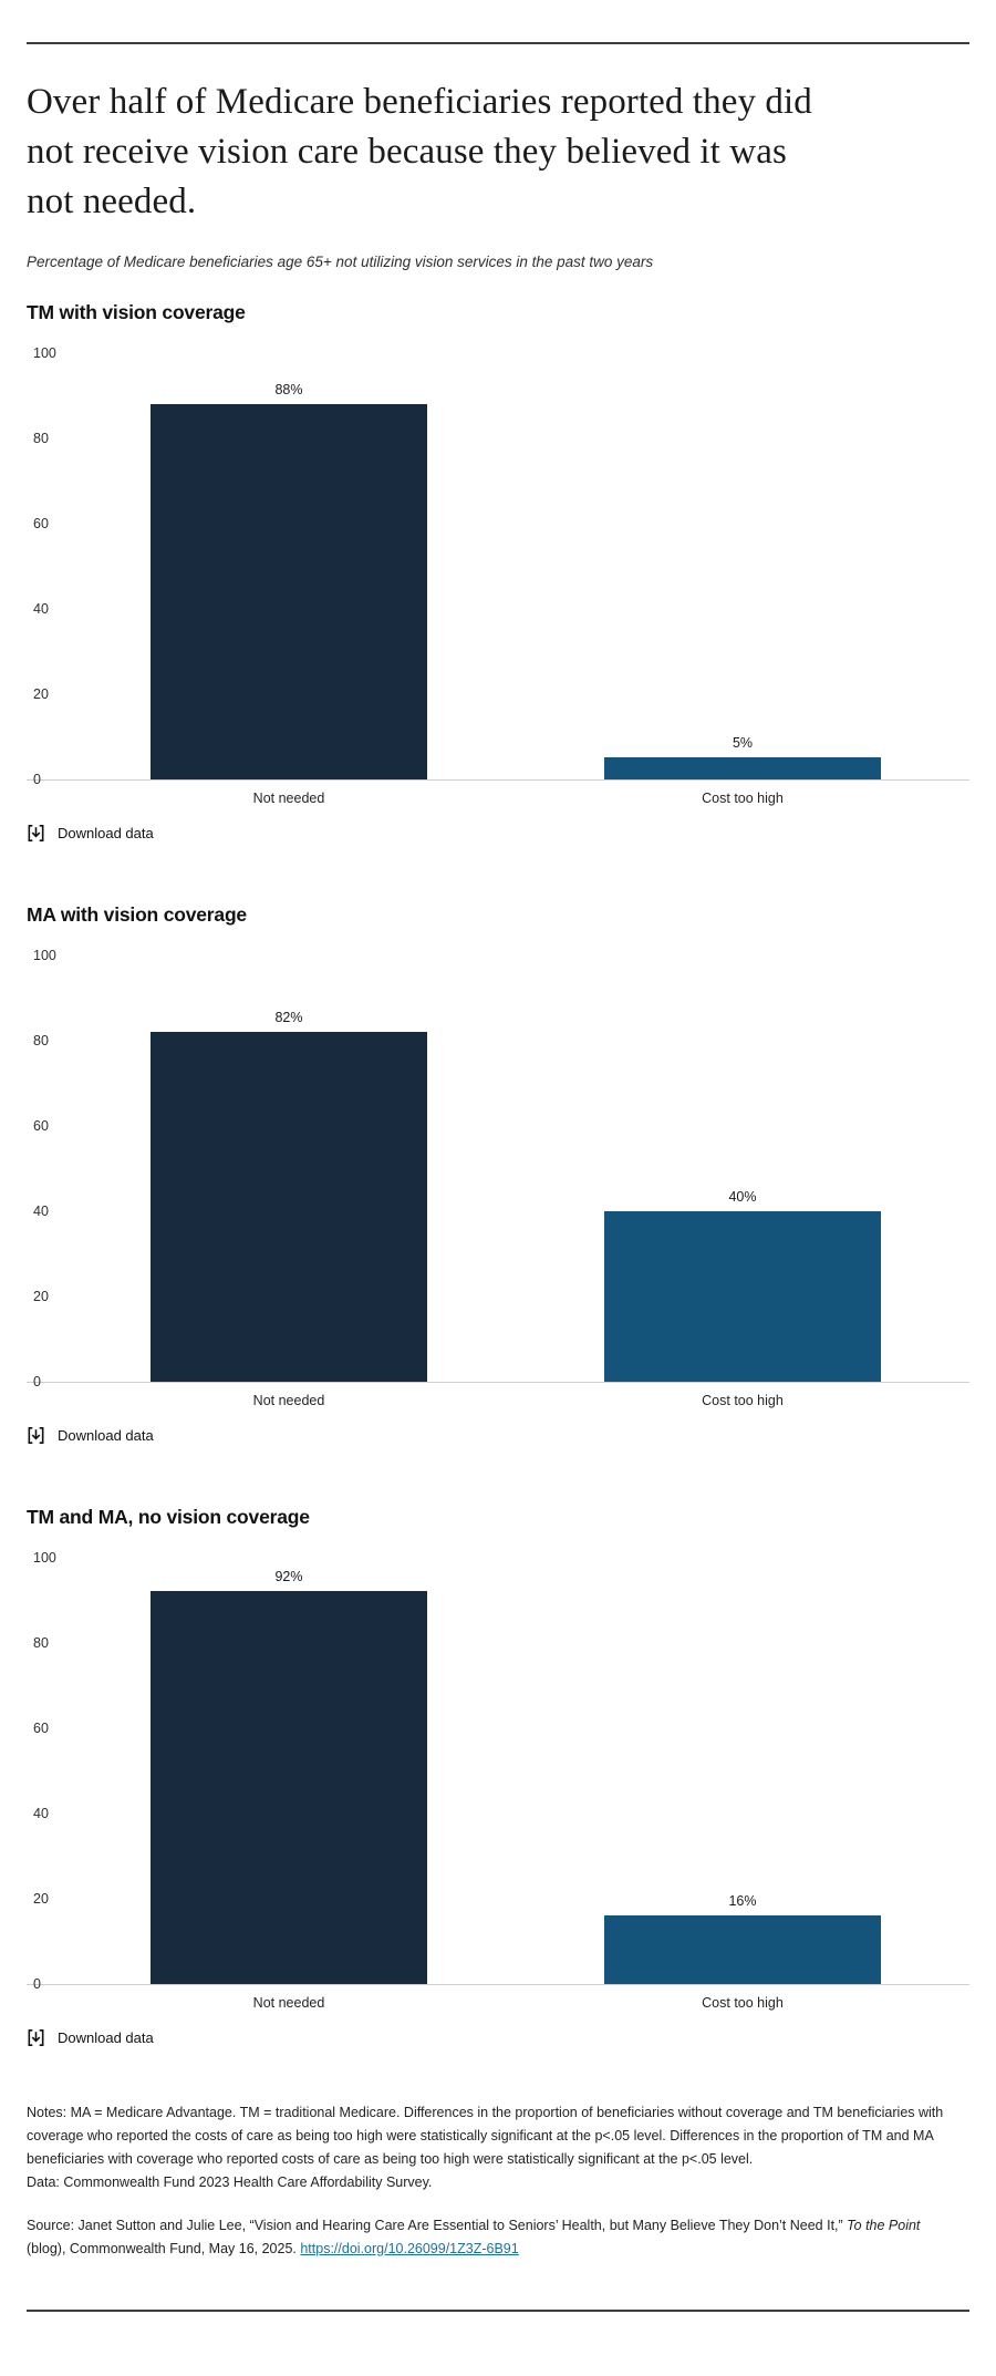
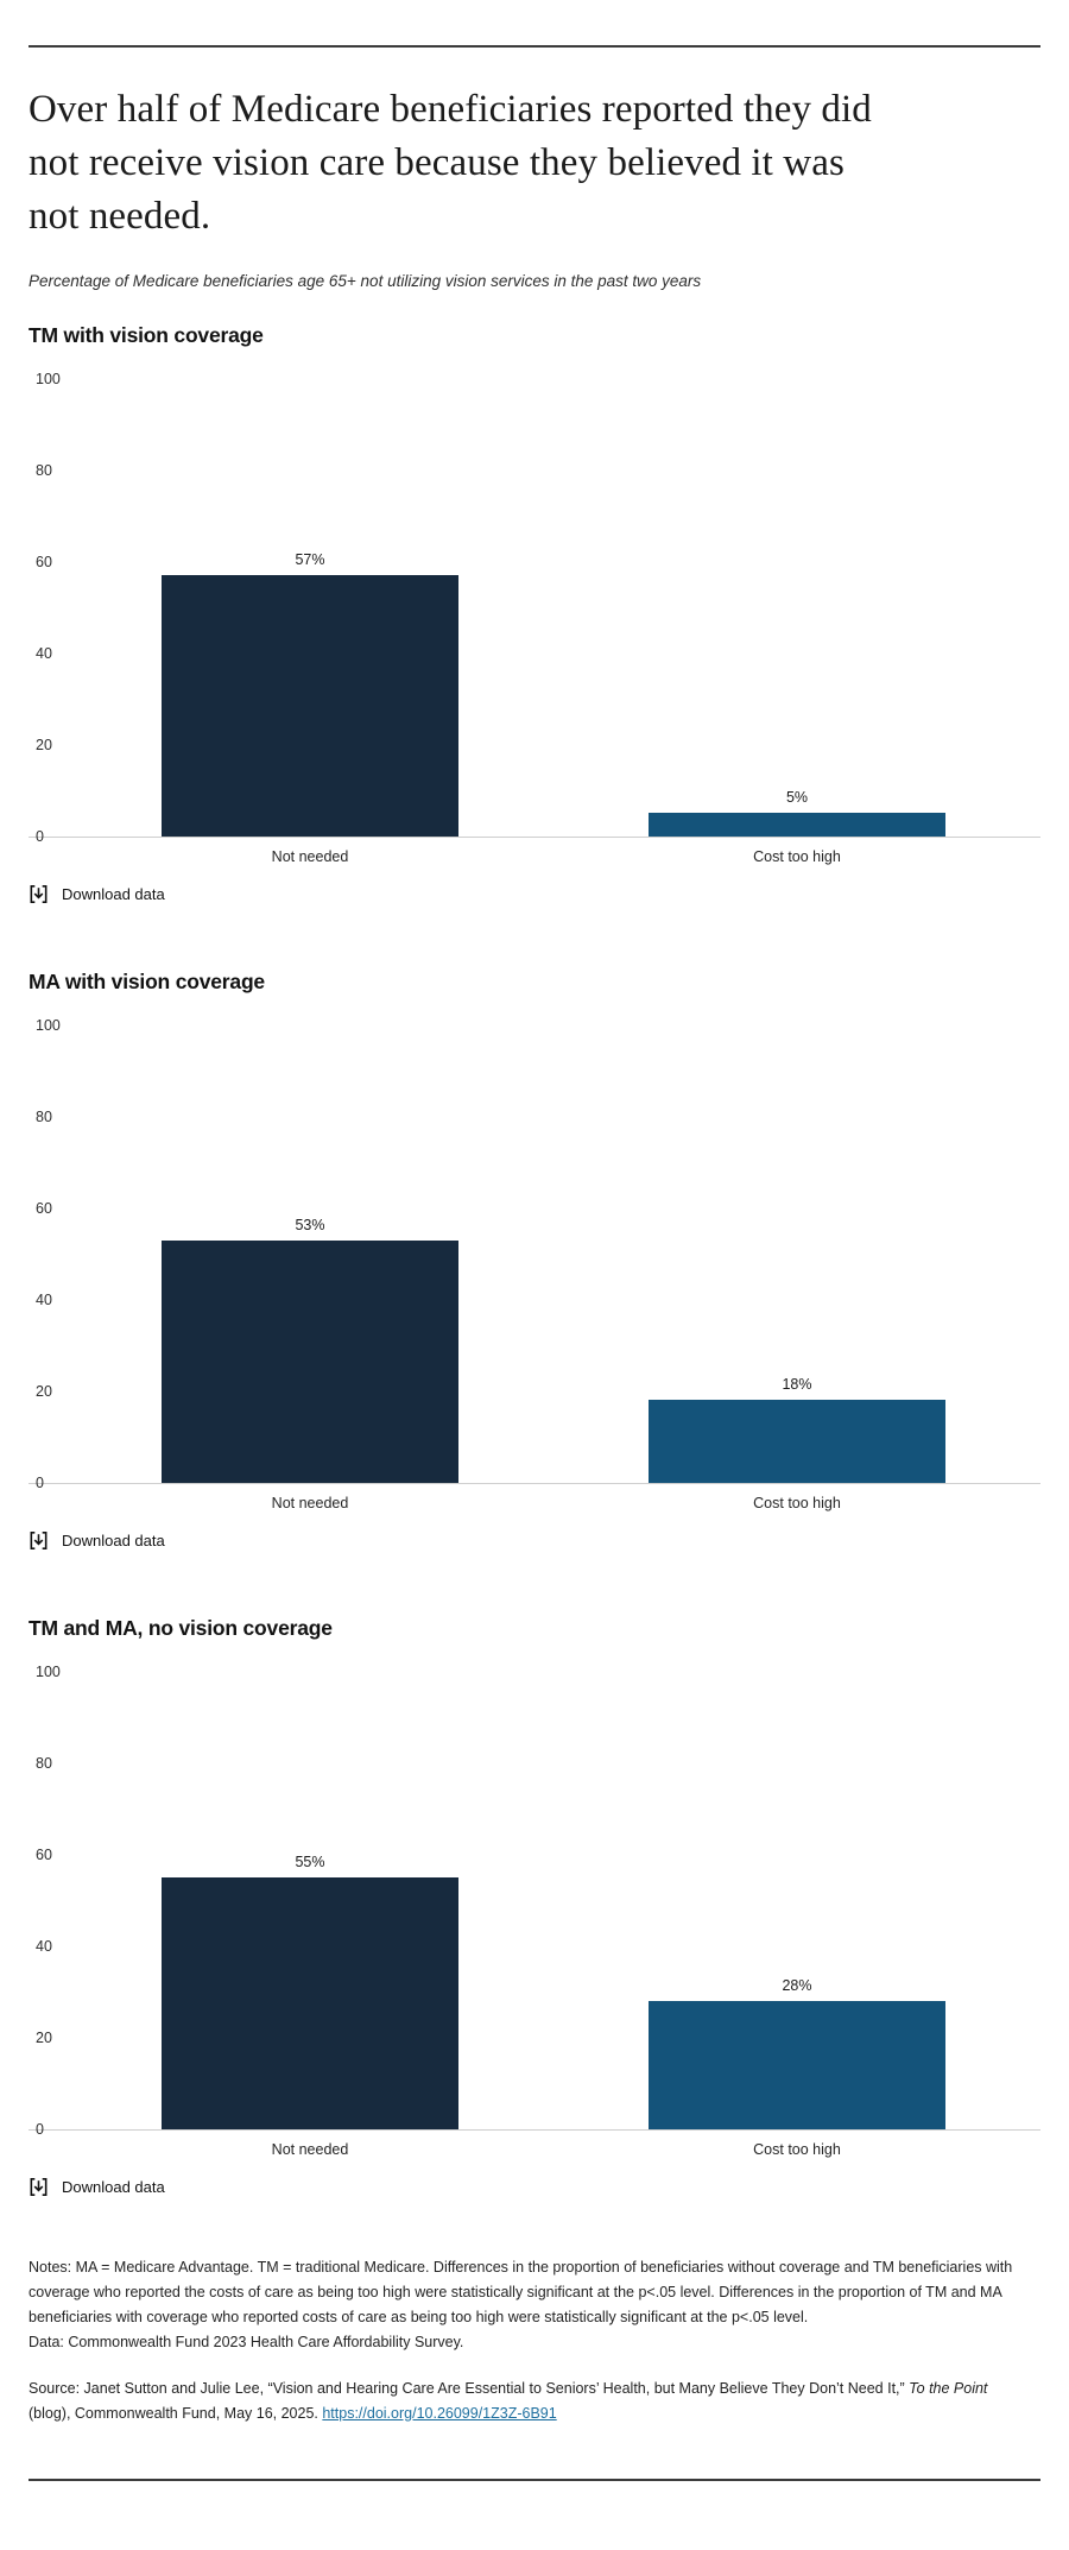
TM with vision coverage/Not needed: 88% -> 57%
MA with vision coverage/Not needed: 82% -> 53%
MA with vision coverage/Cost too high: 40% -> 18%
TM and MA, no vision coverage/Not needed: 92% -> 55%
TM and MA, no vision coverage/Cost too high: 16% -> 28%
